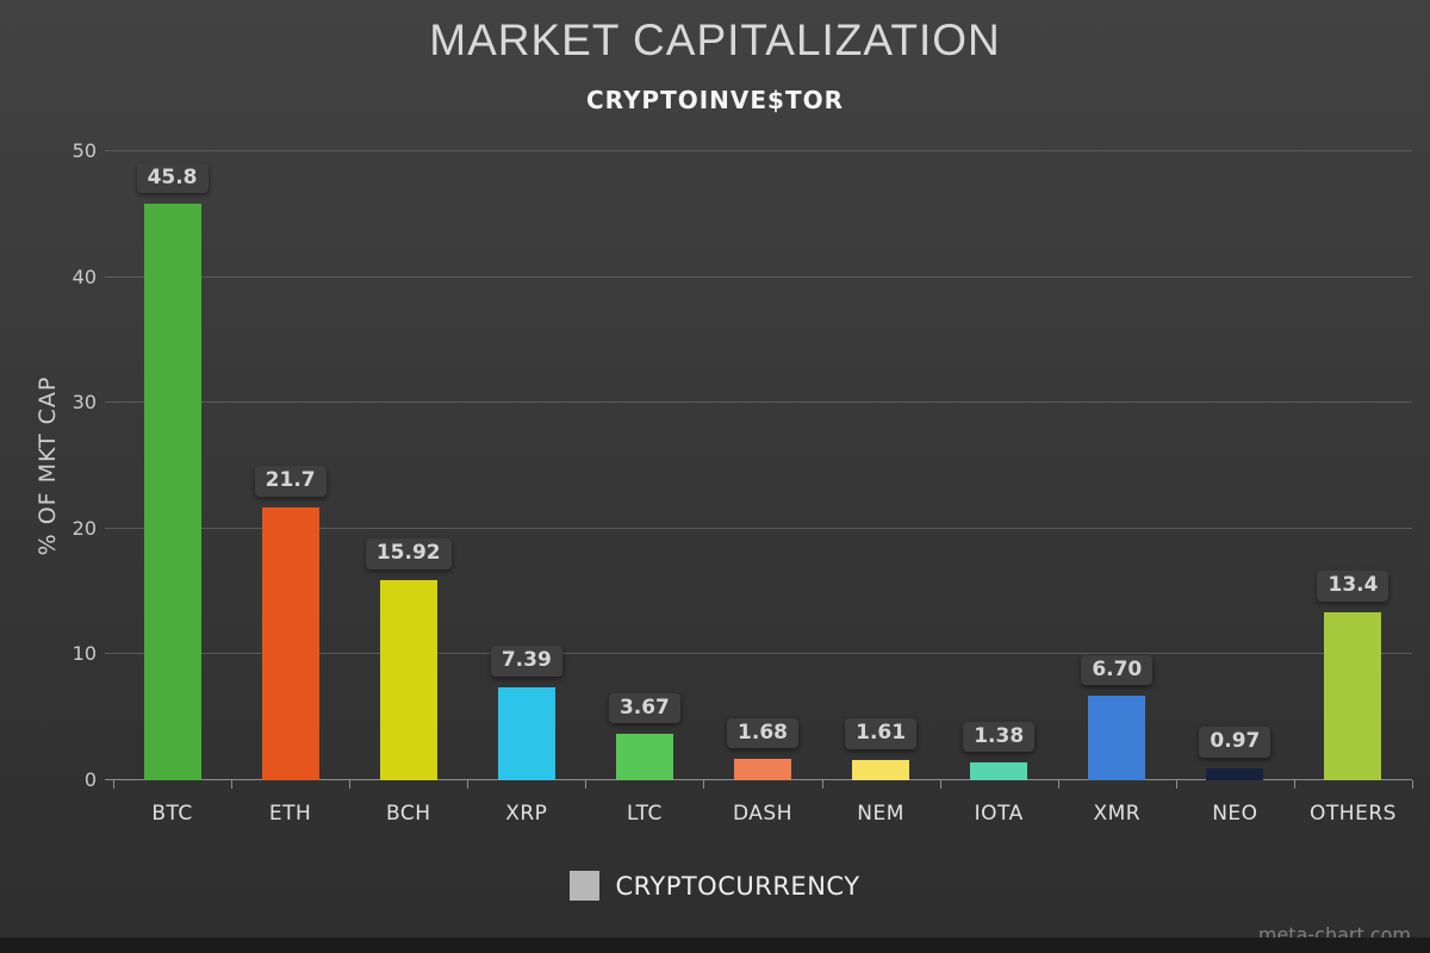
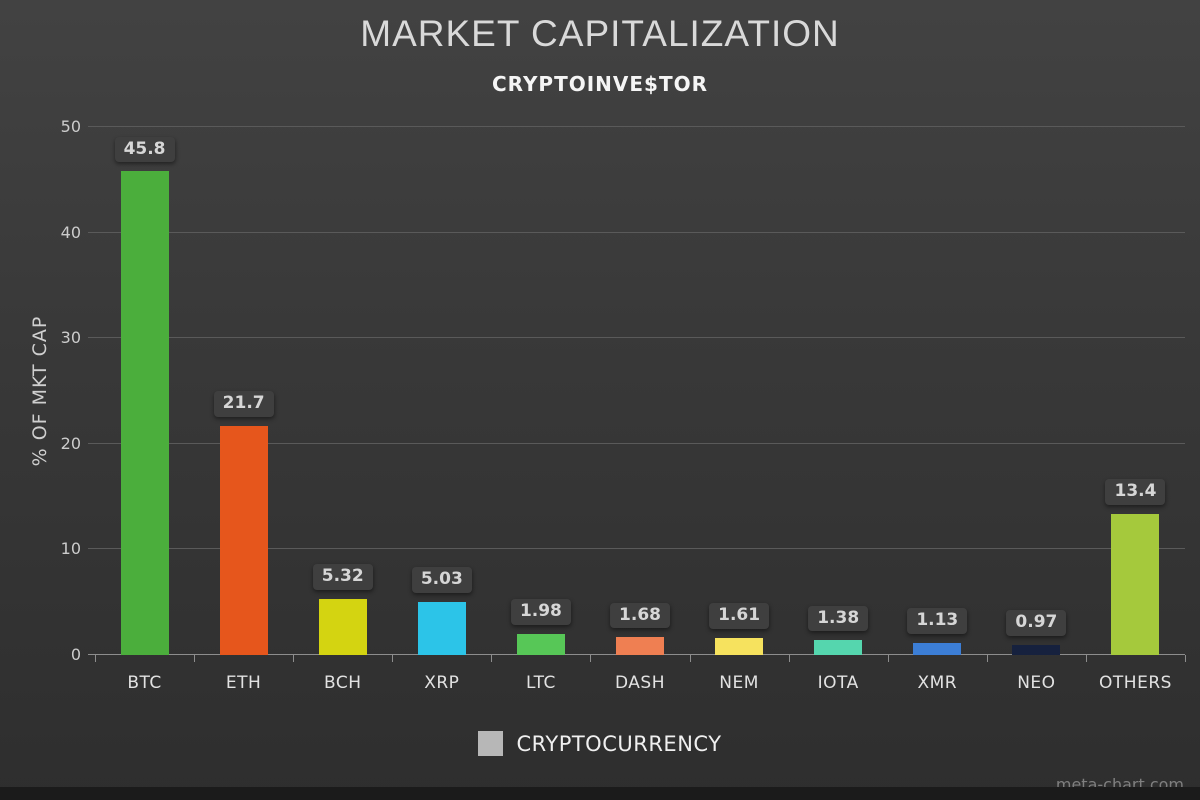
BCH: 15.92 -> 5.32
XRP: 7.39 -> 5.03
LTC: 3.67 -> 1.98
XMR: 6.70 -> 1.13
